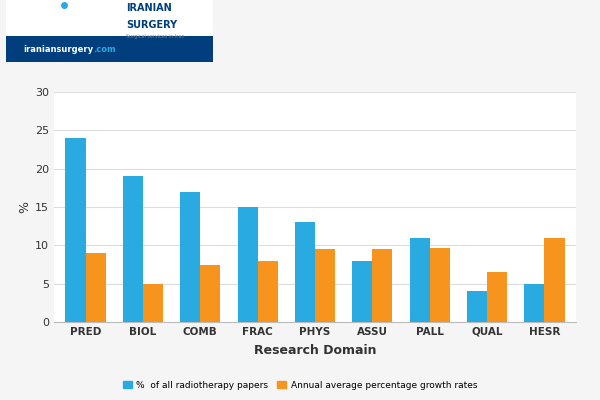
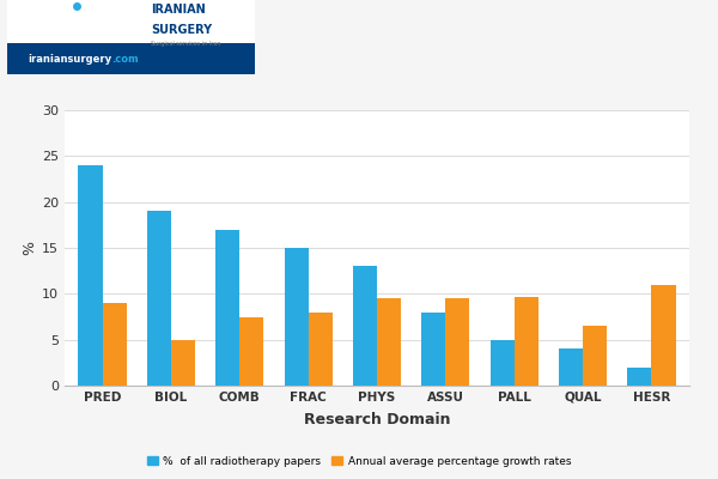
% of all radiotherapy papers/PALL: 11 -> 5
% of all radiotherapy papers/HESR: 5 -> 2
